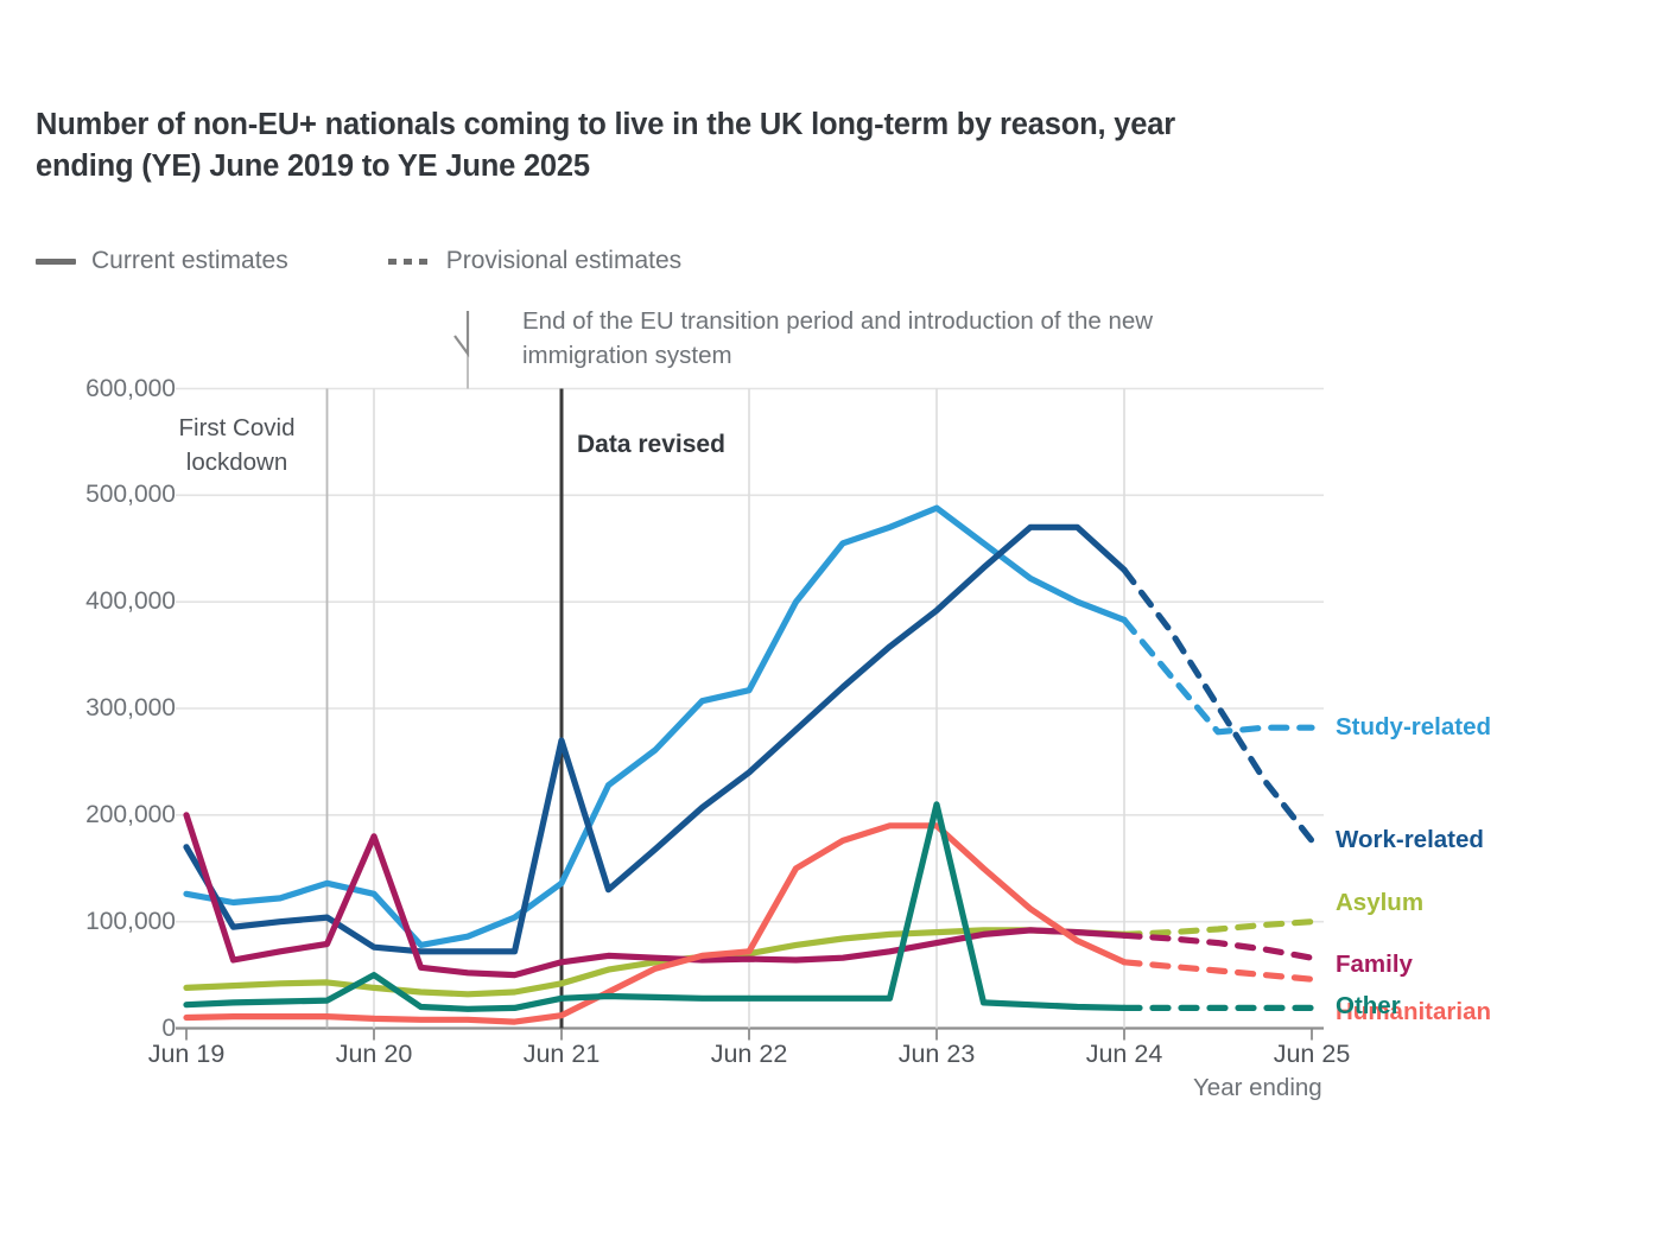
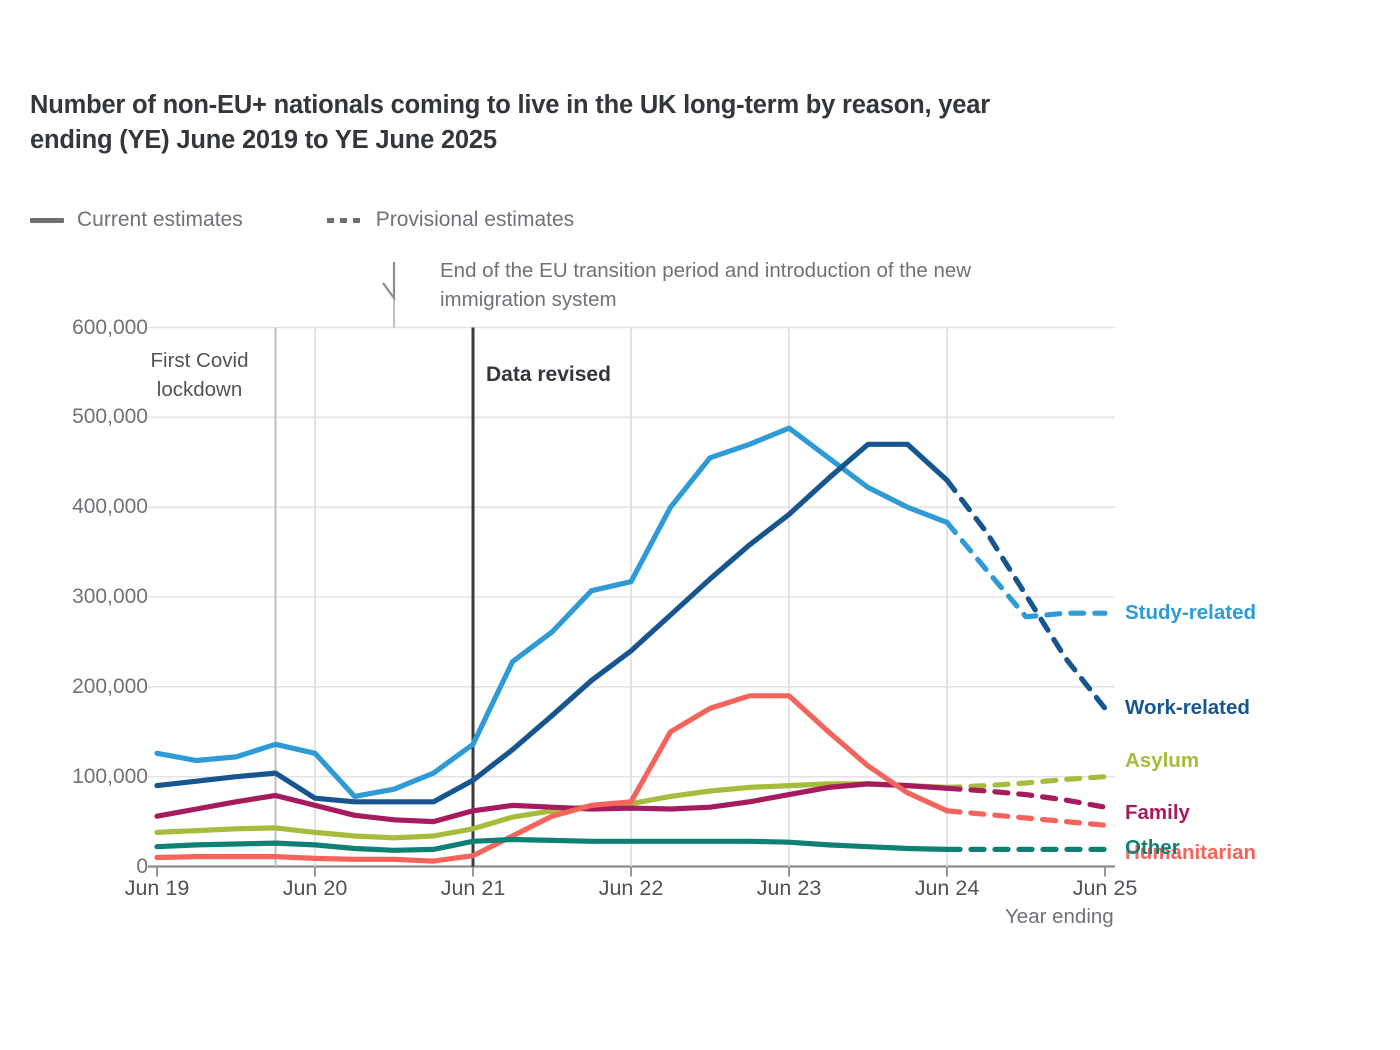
Work-related/Jun 19: 170000 -> 90000
Family/Jun 19: 200000 -> 60000
Family/Jun 20: 180000 -> 70000
Other/Jun 20: 50000 -> 20000
Work-related/Jun 21: 270000 -> 100000
Other/Jun 23: 210000 -> 30000
